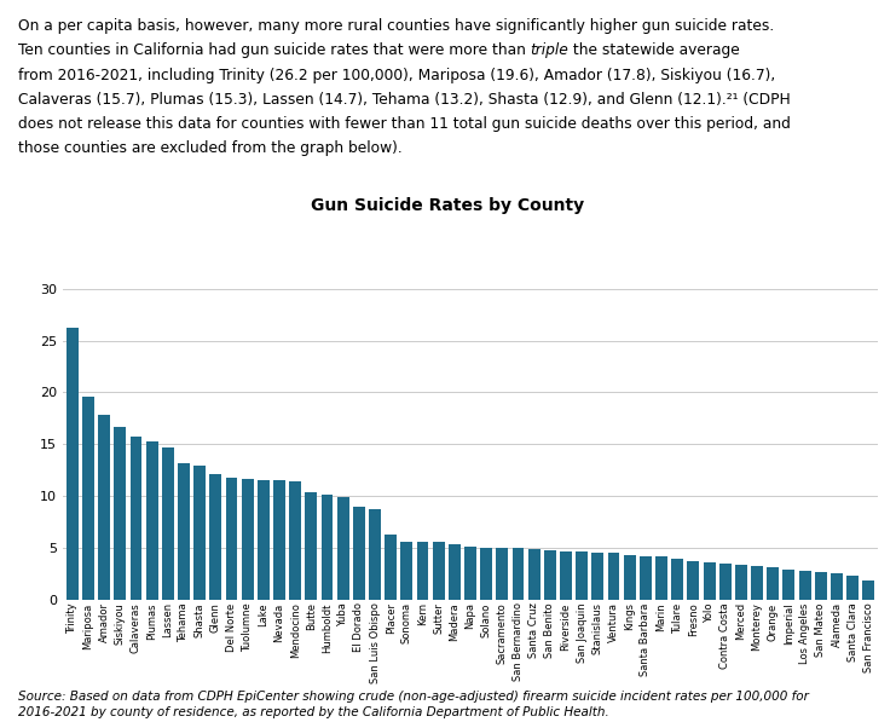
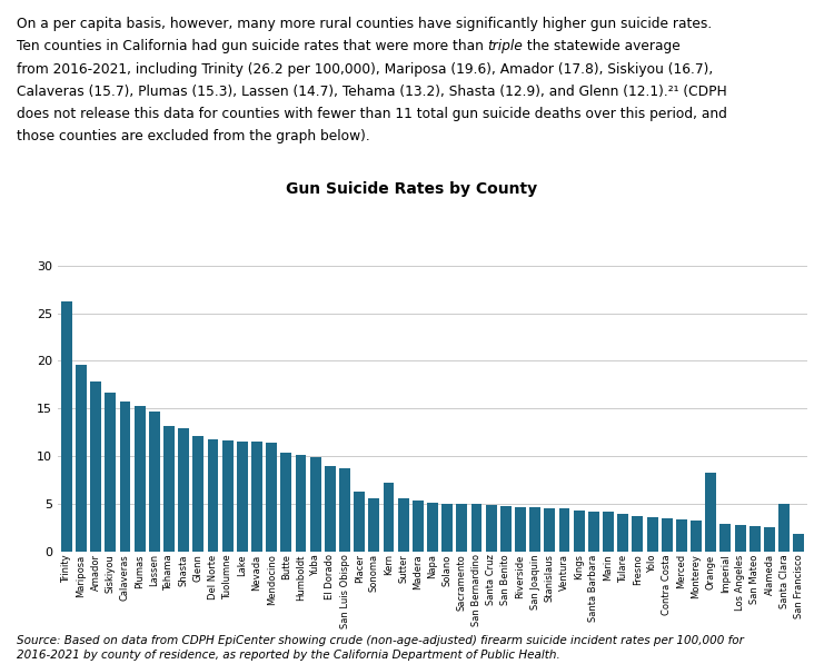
Kern: 5.5 -> 7.2
Orange: 3.1 -> 8.2
Santa Clara: 2.3 -> 5.0
